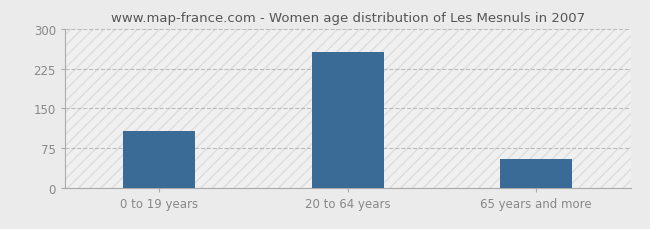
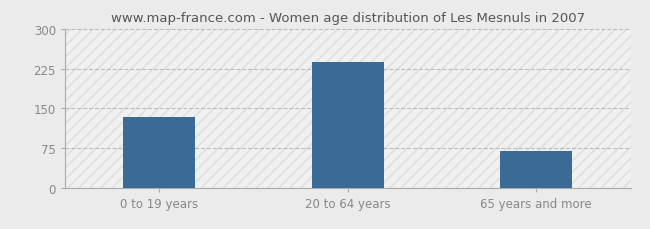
0 to 19 years: 107 -> 134
20 to 64 years: 257 -> 238
65 years and more: 55 -> 70
